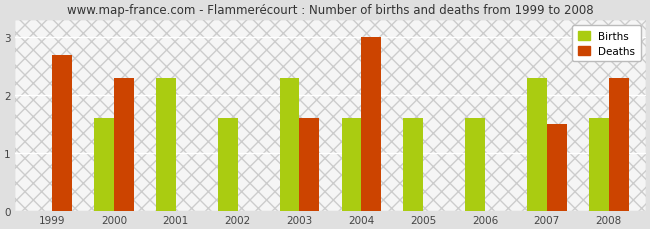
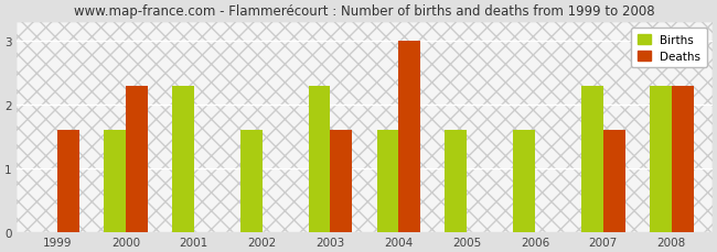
Deaths/1999: 2.7 -> 1.6
Deaths/2007: 1.5 -> 1.6
Births/2008: 1.6 -> 2.3
